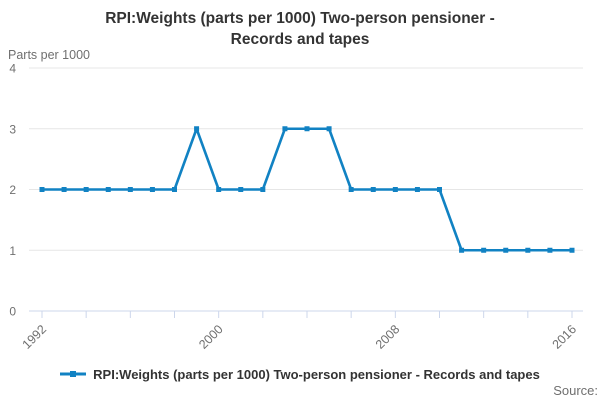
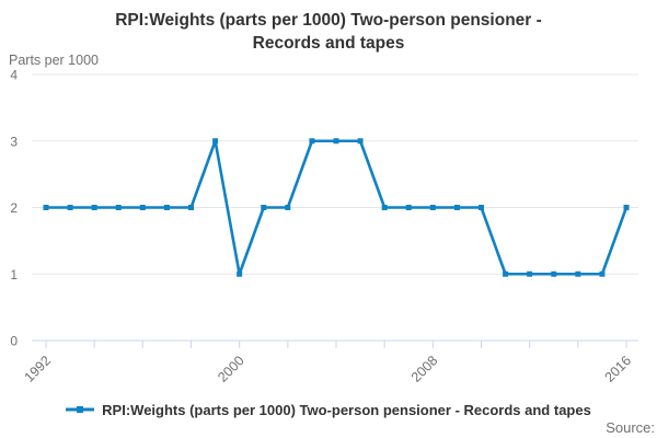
2000: 2 -> 1
2016: 1 -> 2
